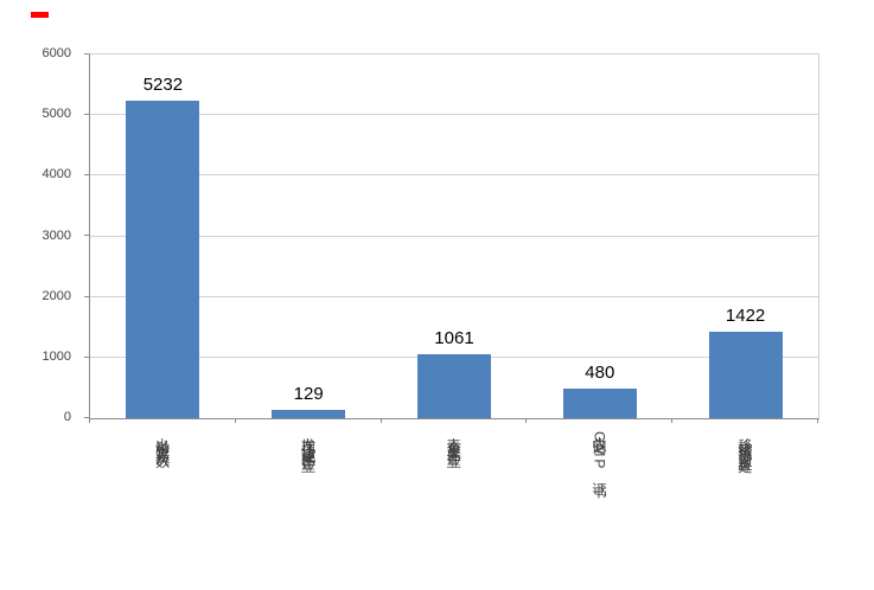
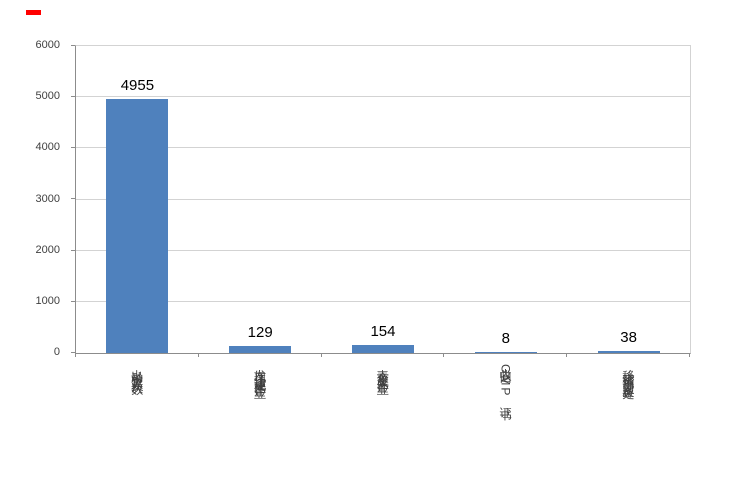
出动检查人员次数: 5232 -> 4955
责令整改生产企业: 1061 -> 154
收回GMP证书: 480 -> 8
移交稽查部门立案查处: 1422 -> 38
